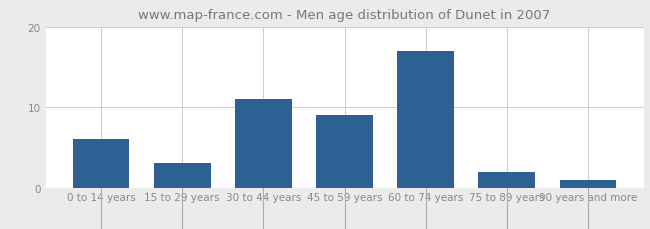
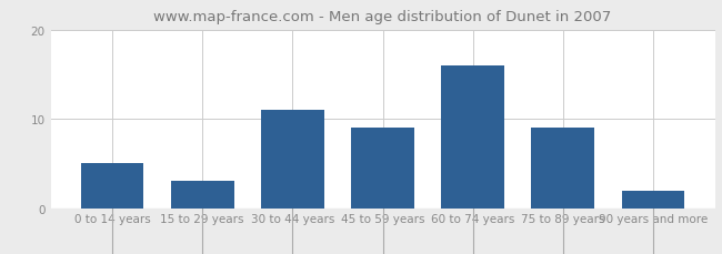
0 to 14 years: 6 -> 5
60 to 74 years: 17 -> 16
75 to 89 years: 2 -> 9
90 years and more: 1 -> 2
